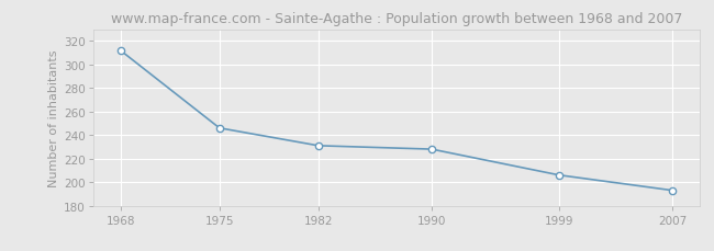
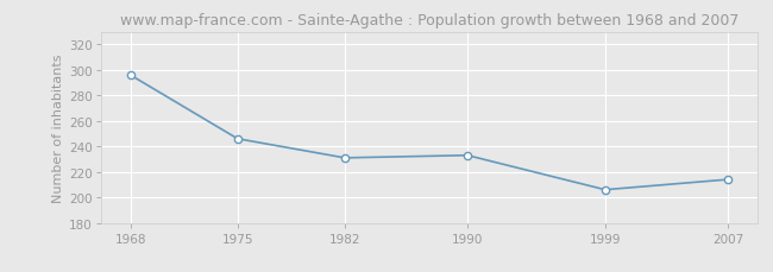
1968: 312 -> 296
1990: 228 -> 233
2007: 193 -> 214
